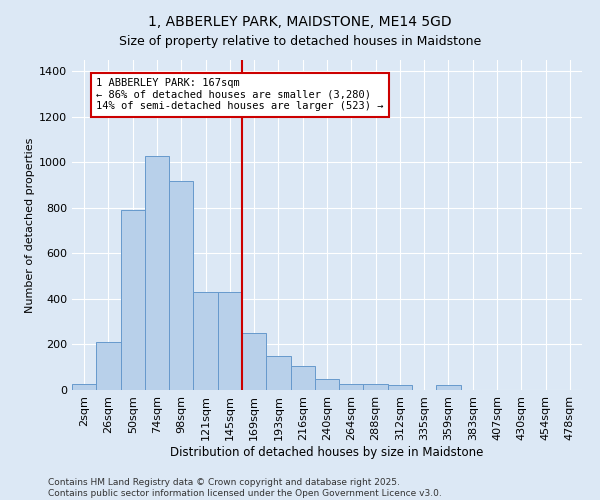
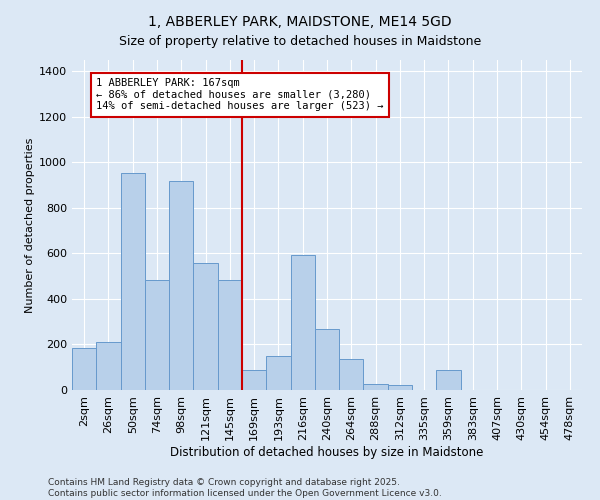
2sqm: 25 -> 185
50sqm: 790 -> 955
74sqm: 1030 -> 485
121sqm: 430 -> 560
145sqm: 430 -> 485
169sqm: 250 -> 90
216sqm: 105 -> 595
240sqm: 50 -> 270
264sqm: 25 -> 135
359sqm: 20 -> 90
